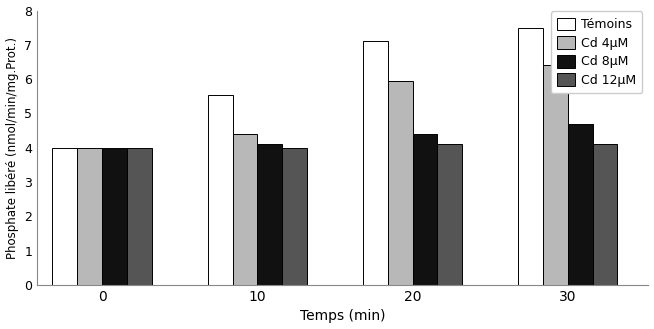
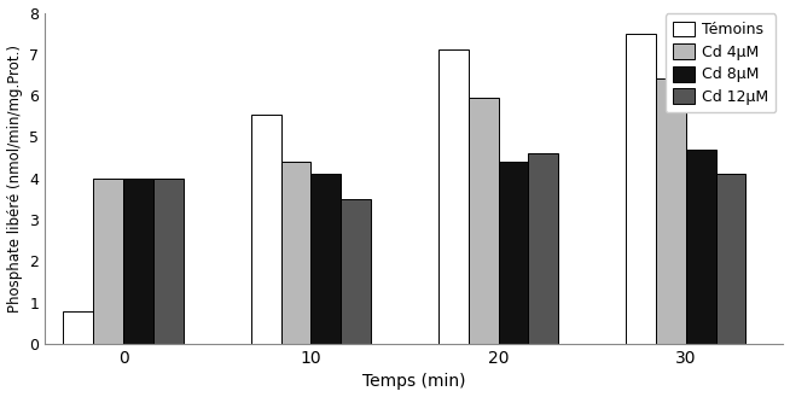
Témoins/0: 4.00 -> 0.80
Cd 12μM/10: 4.0 -> 3.5
Cd 12μM/20: 4.1 -> 4.6
